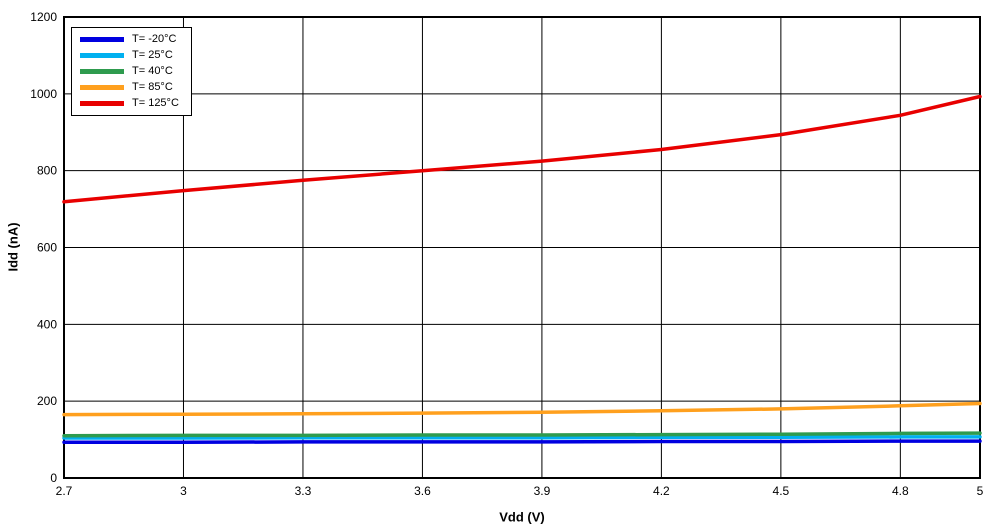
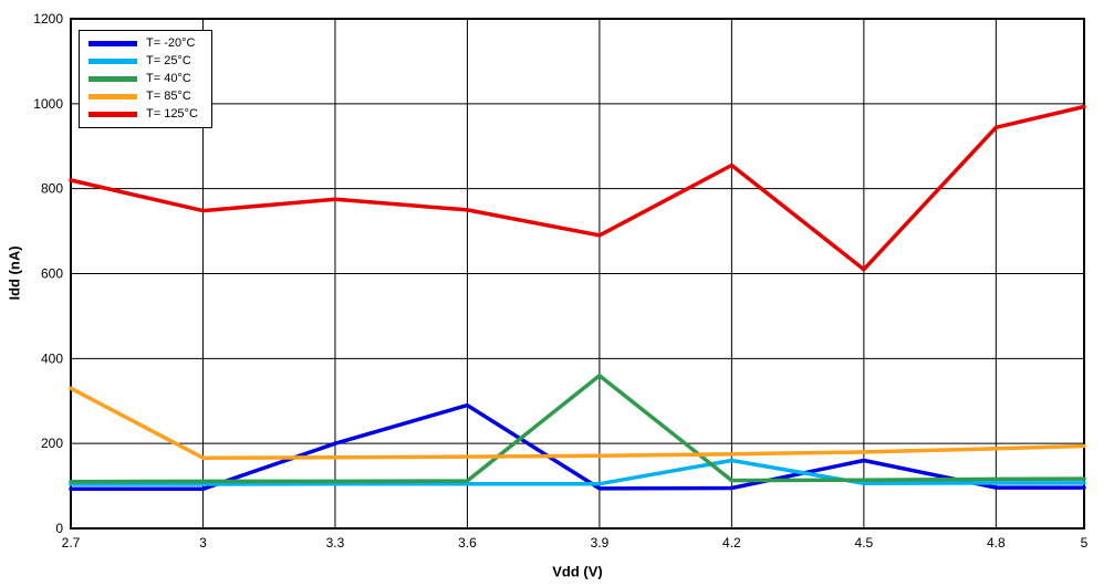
T= 85°C/2.7: 160 -> 330
T= 125°C/2.7: 720 -> 820
T= -20°C/3.3: 90 -> 200
T= -20°C/3.6: 90 -> 290
T= 125°C/3.6: 800 -> 750
T= 40°C/3.9: 110 -> 360
T= 125°C/3.9: 820 -> 690
T= 25°C/4.2: 110 -> 160
T= -20°C/4.5: 100 -> 160
T= 125°C/4.5: 890 -> 610
